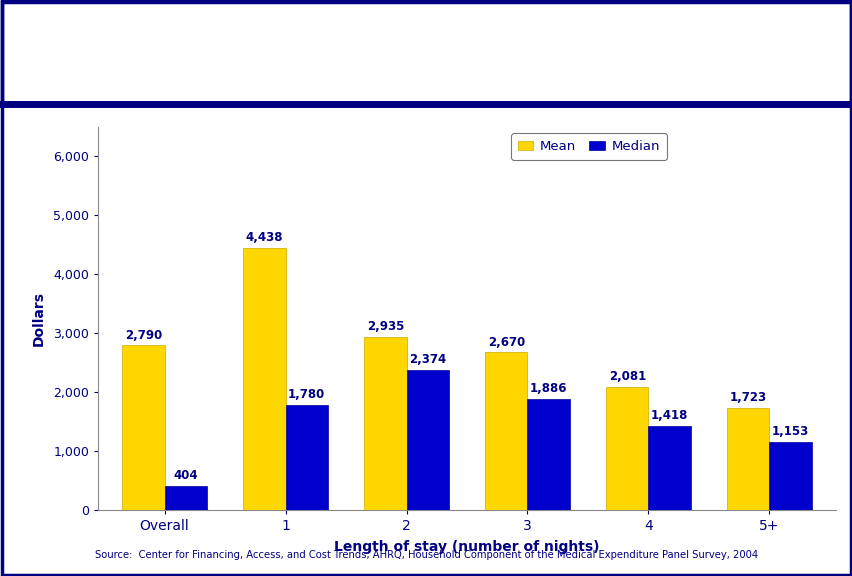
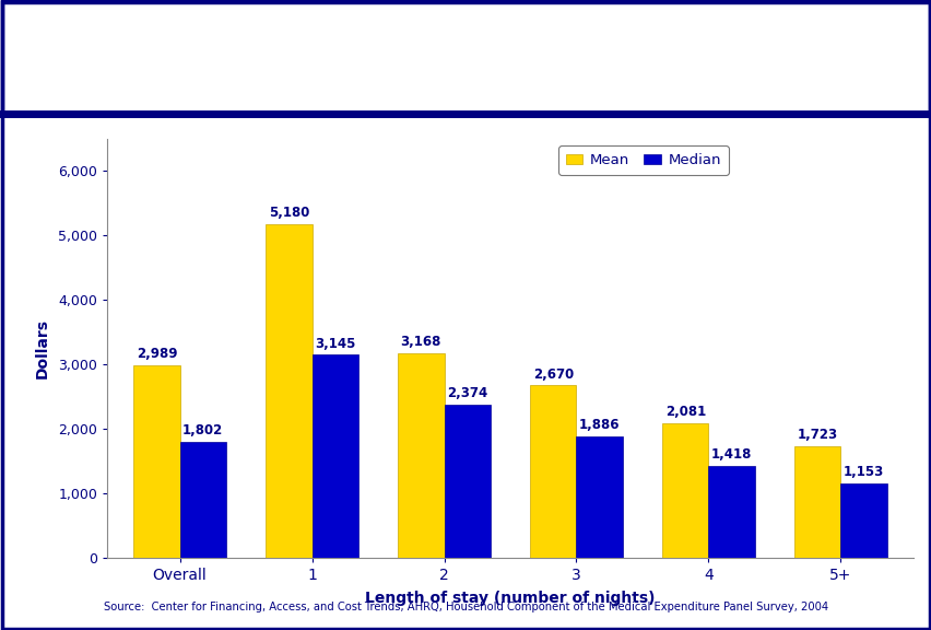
Mean/Overall: 2,790 -> 2,989
Median/Overall: 404 -> 1,802
Mean/1: 4,438 -> 5,180
Median/1: 1,780 -> 3,145
Mean/2: 2,935 -> 3,168
